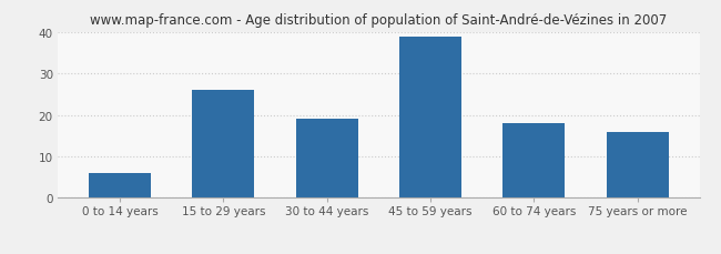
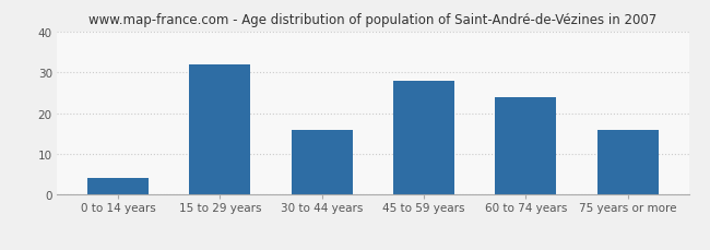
0 to 14 years: 6 -> 4
15 to 29 years: 26 -> 32
30 to 44 years: 19 -> 16
45 to 59 years: 39 -> 28
60 to 74 years: 18 -> 24
